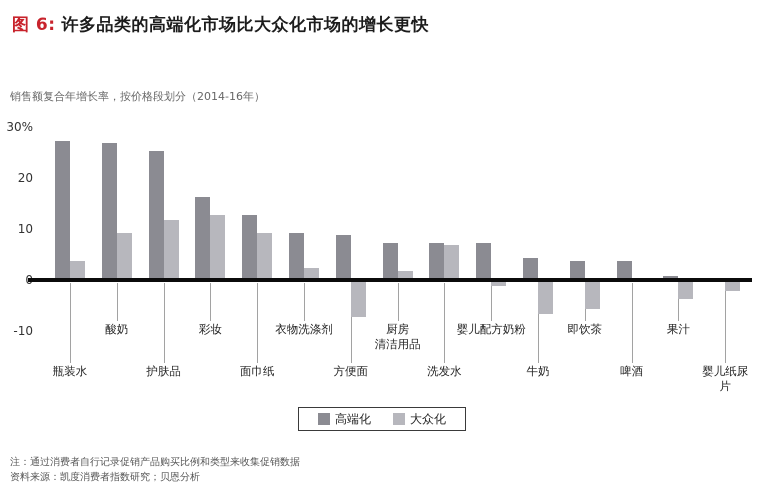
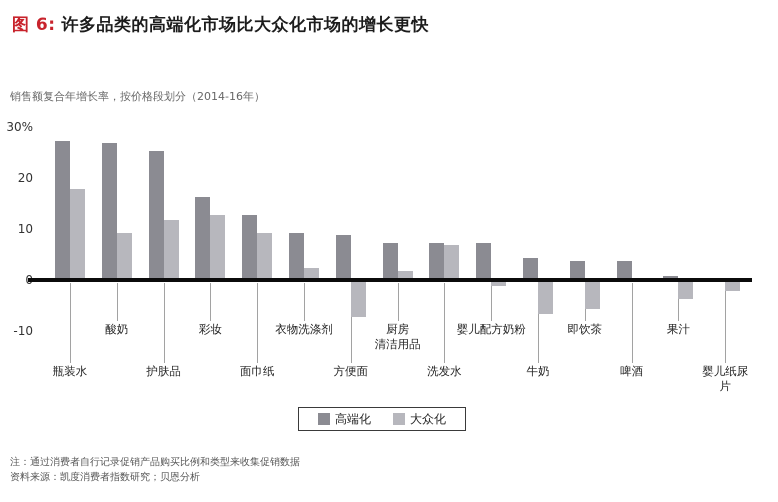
大众化/瓶装水: 4% -> 18%
